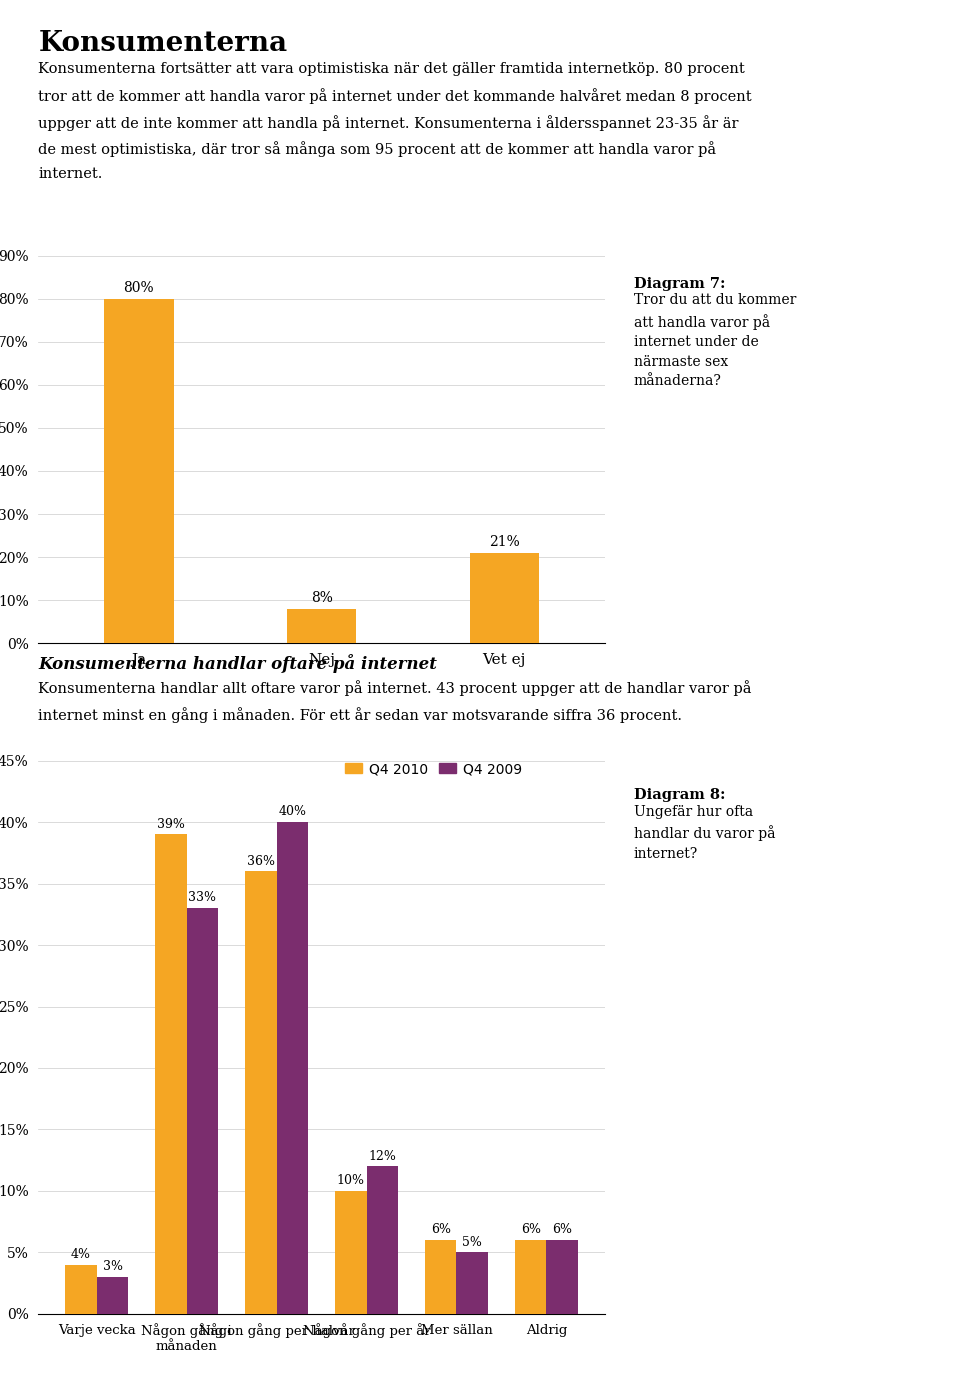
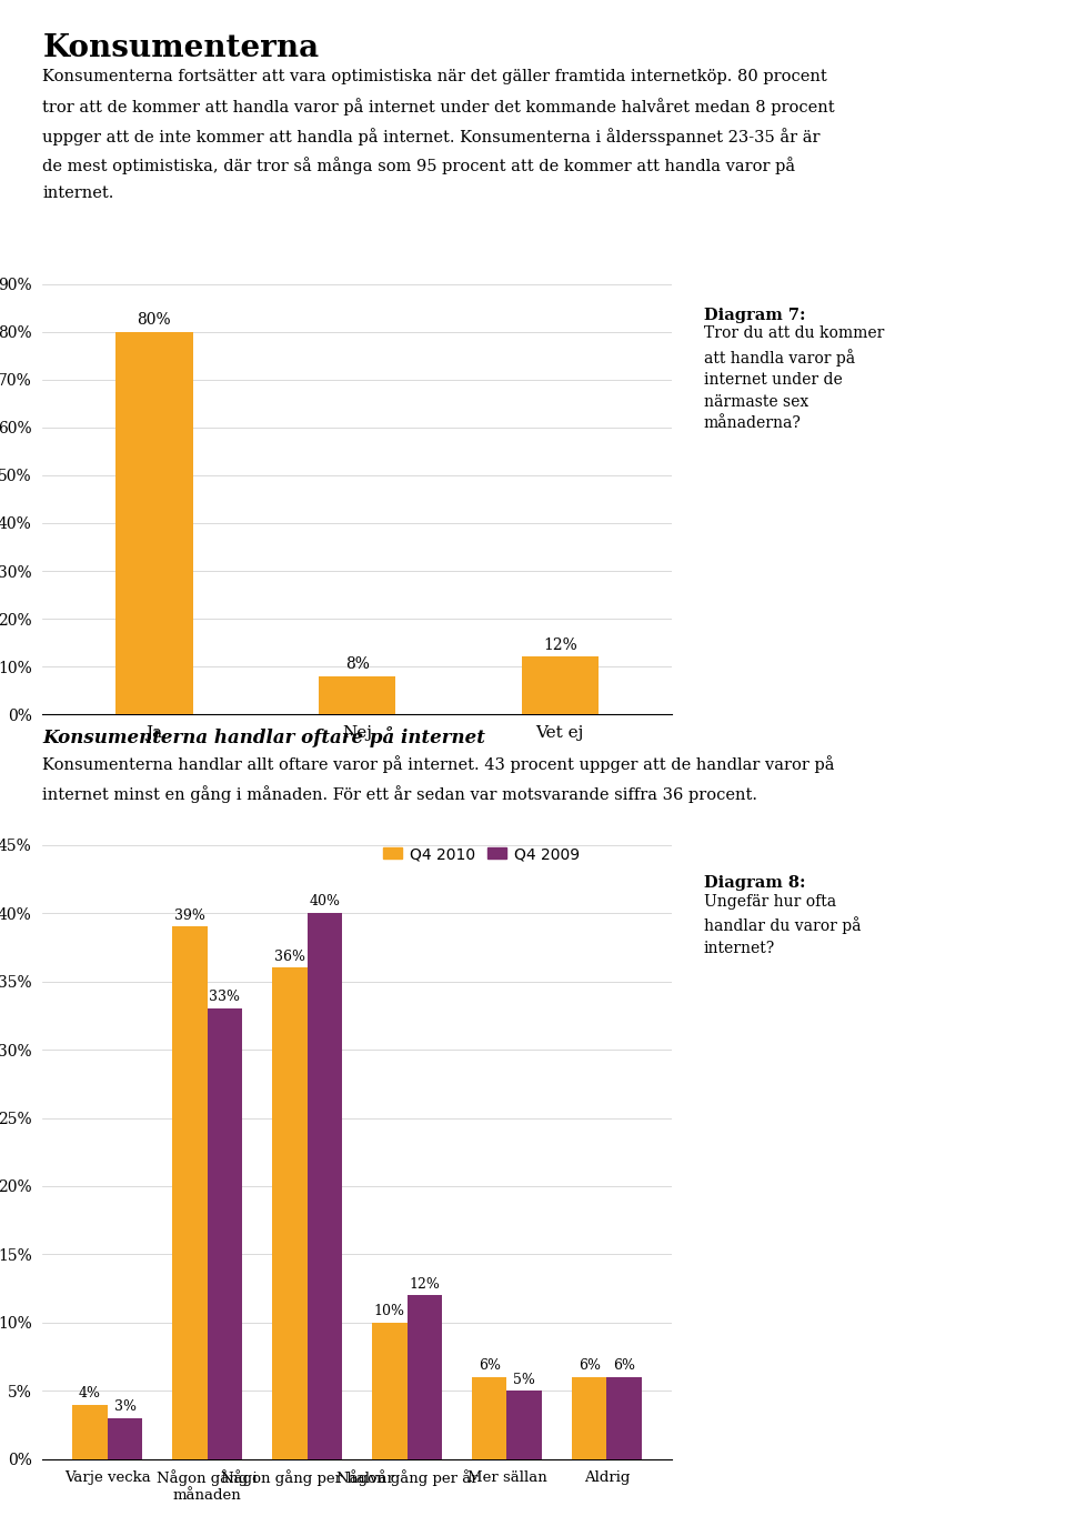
Vet ej: 21% -> 12%
